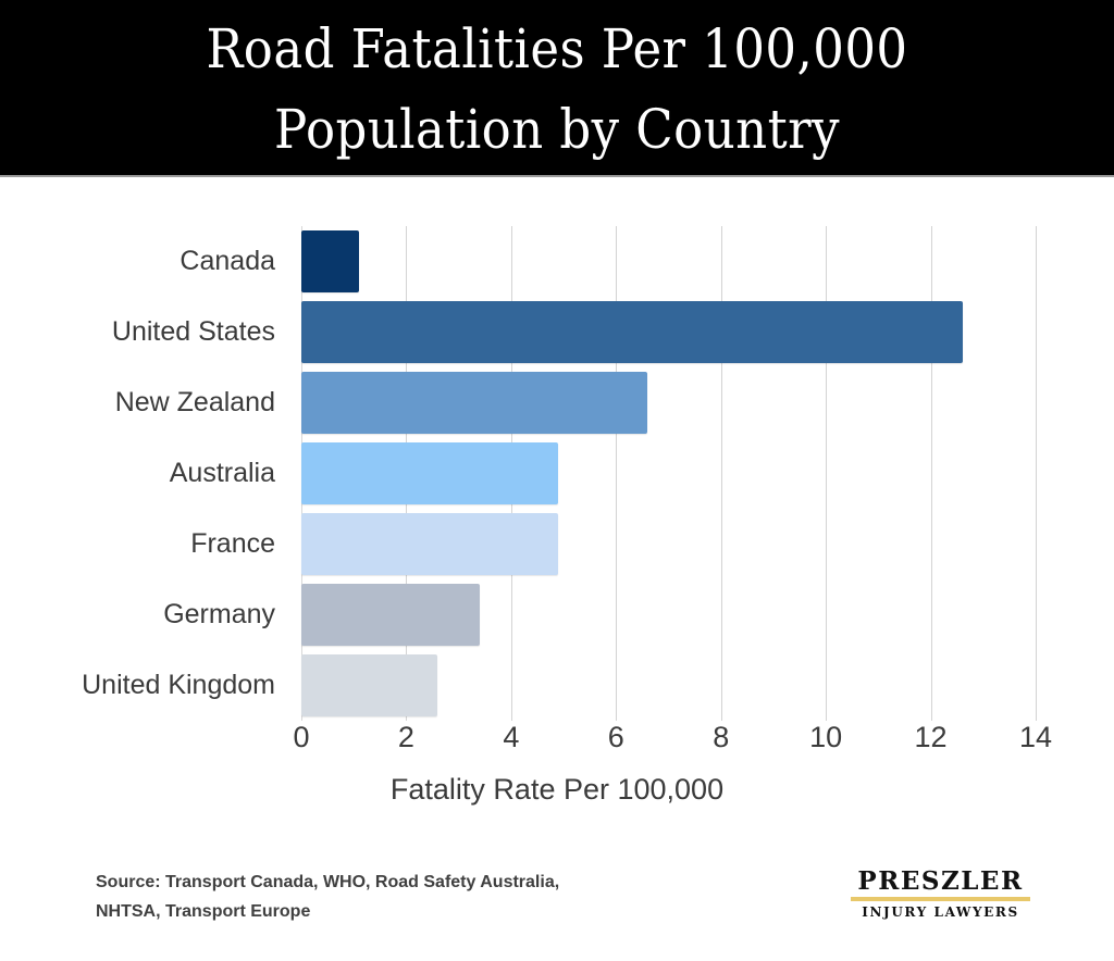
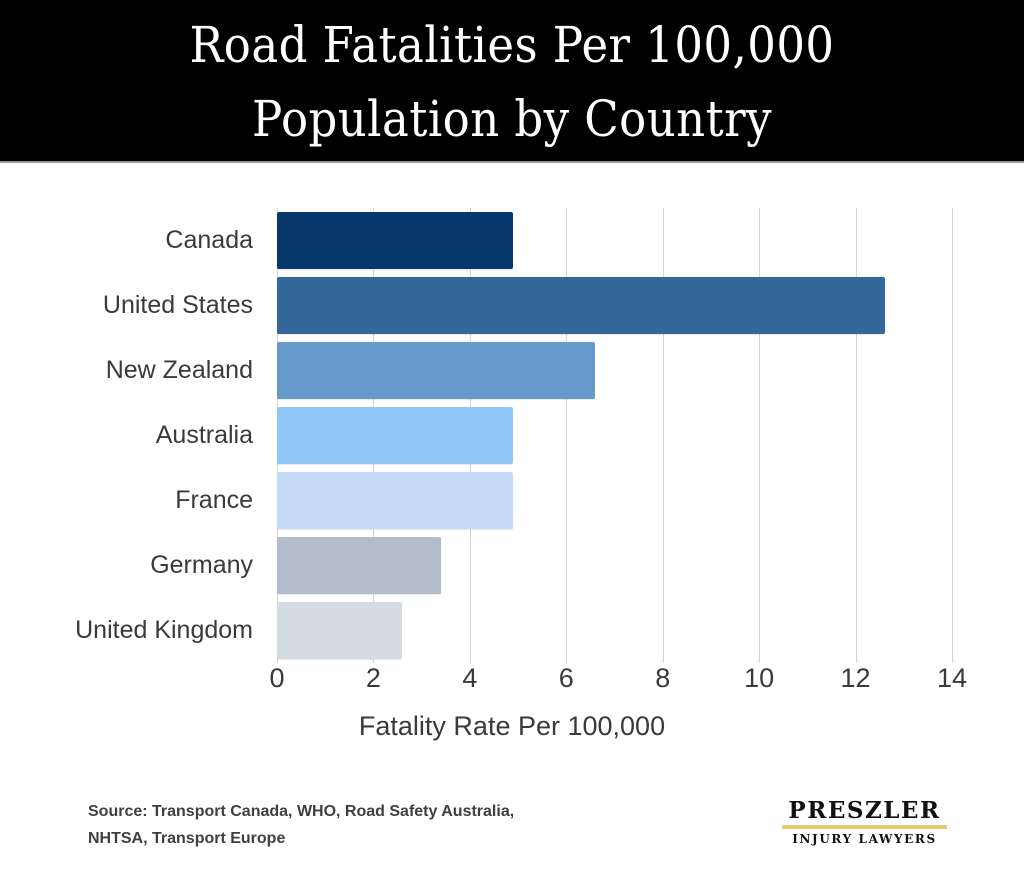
Canada: 1.1 -> 4.9
